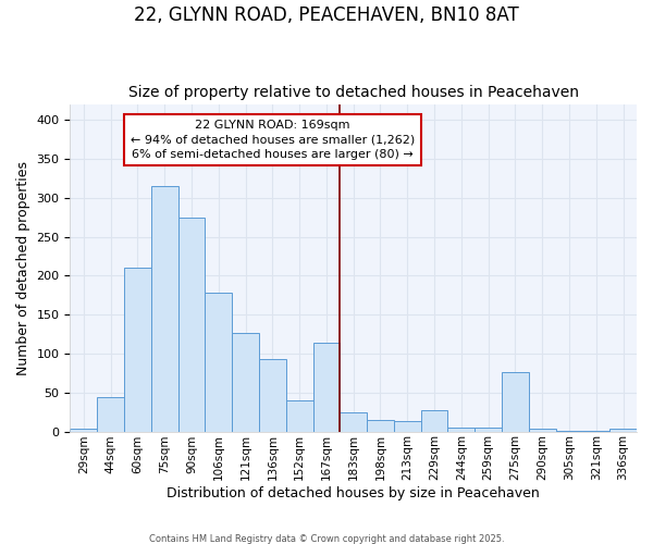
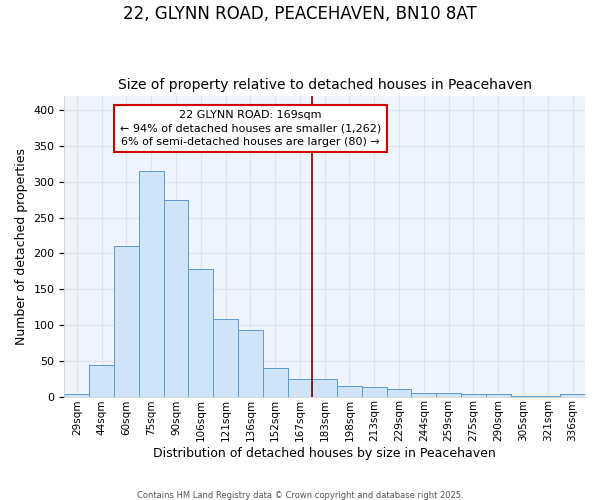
121sqm: 126 -> 108
167sqm: 114 -> 25
229sqm: 28 -> 11
275sqm: 76 -> 3
